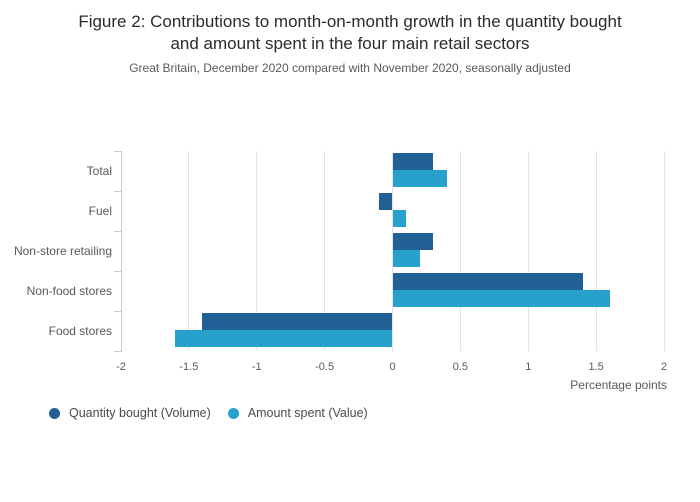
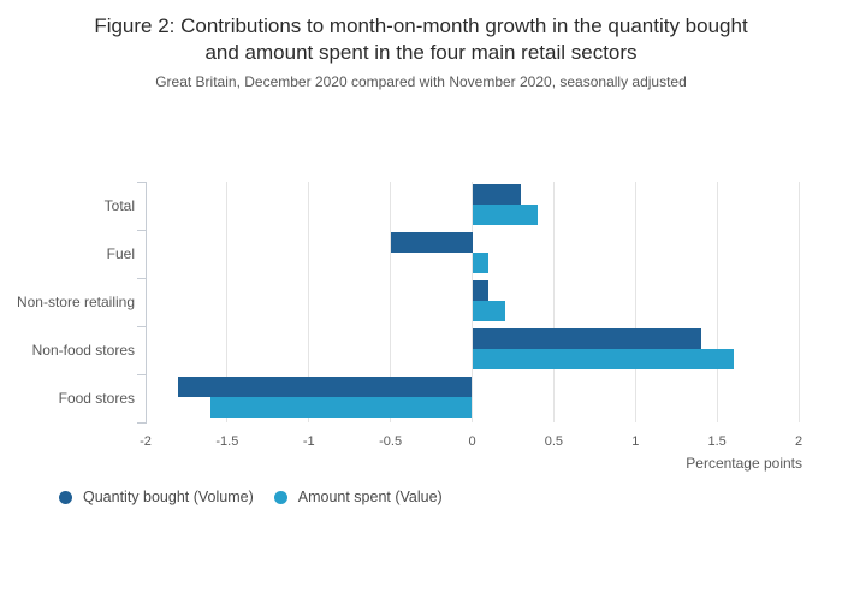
Quantity bought (Volume)/Fuel: -0.1 -> -0.5
Quantity bought (Volume)/Non-store retailing: 0.3 -> 0.1
Quantity bought (Volume)/Food stores: -1.4 -> -1.8
